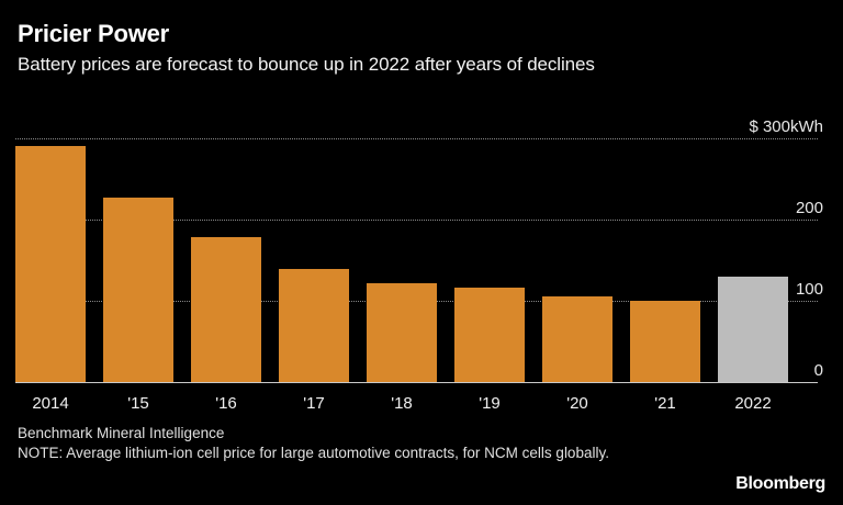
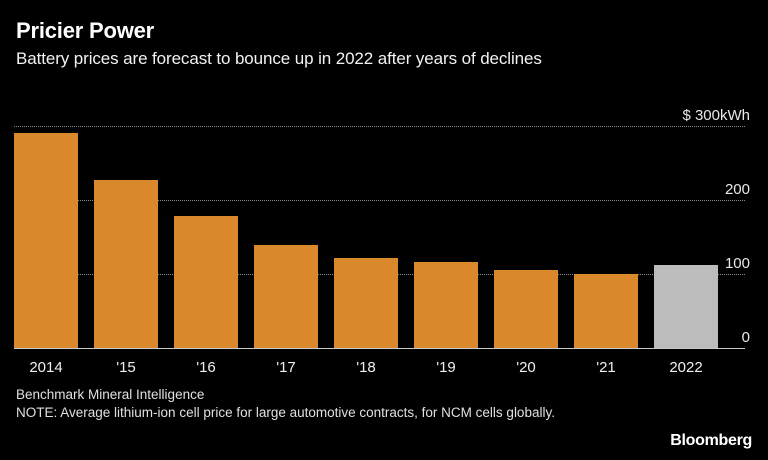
2022: 130 -> 110
